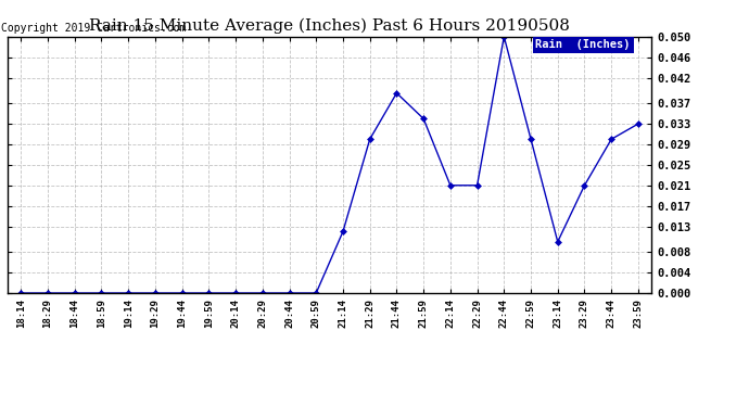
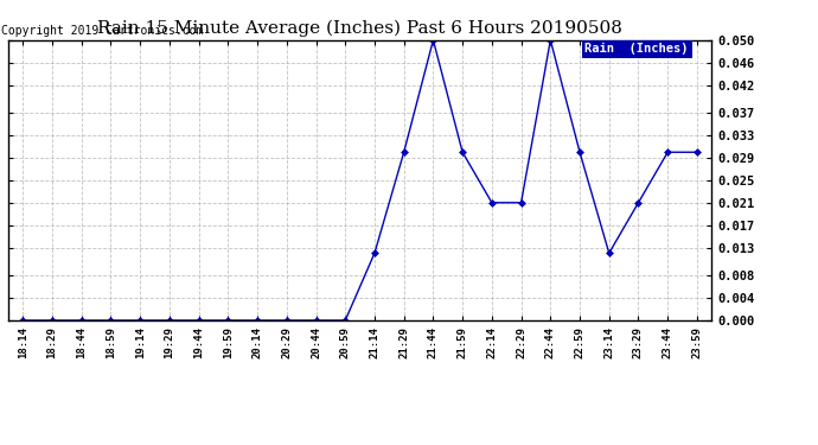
21:44: 0.039 -> 0.050
21:59: 0.034 -> 0.030
23:14: 0.010 -> 0.012
23:59: 0.033 -> 0.030
